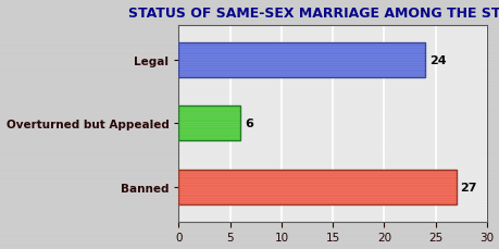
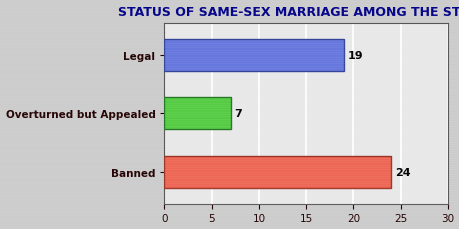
Legal: 24 -> 19
Overturned but Appealed: 6 -> 7
Banned: 27 -> 24
